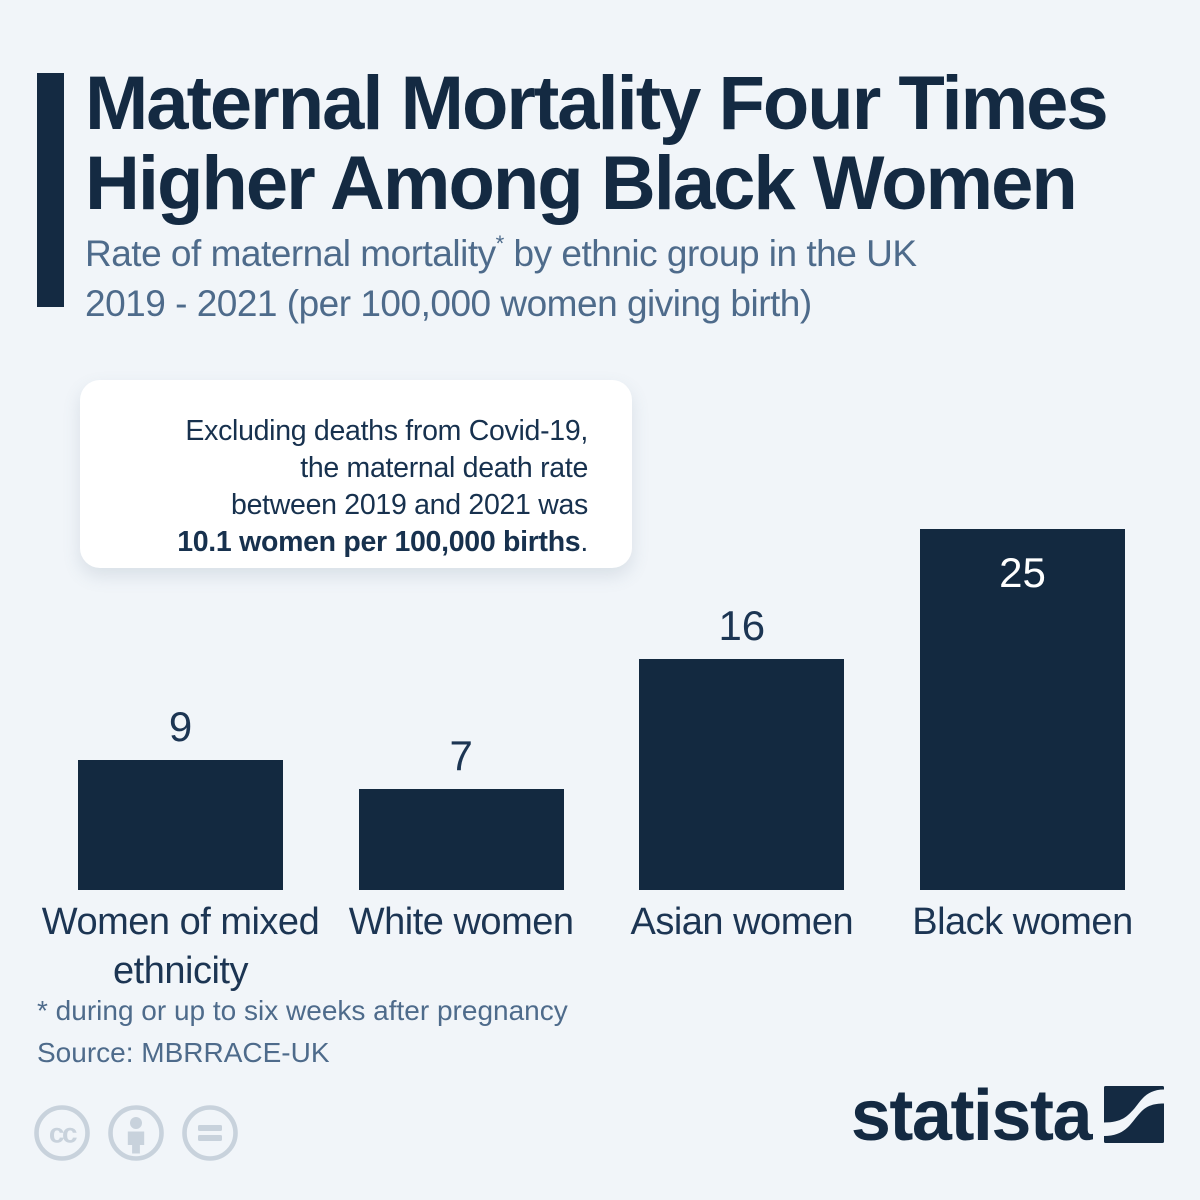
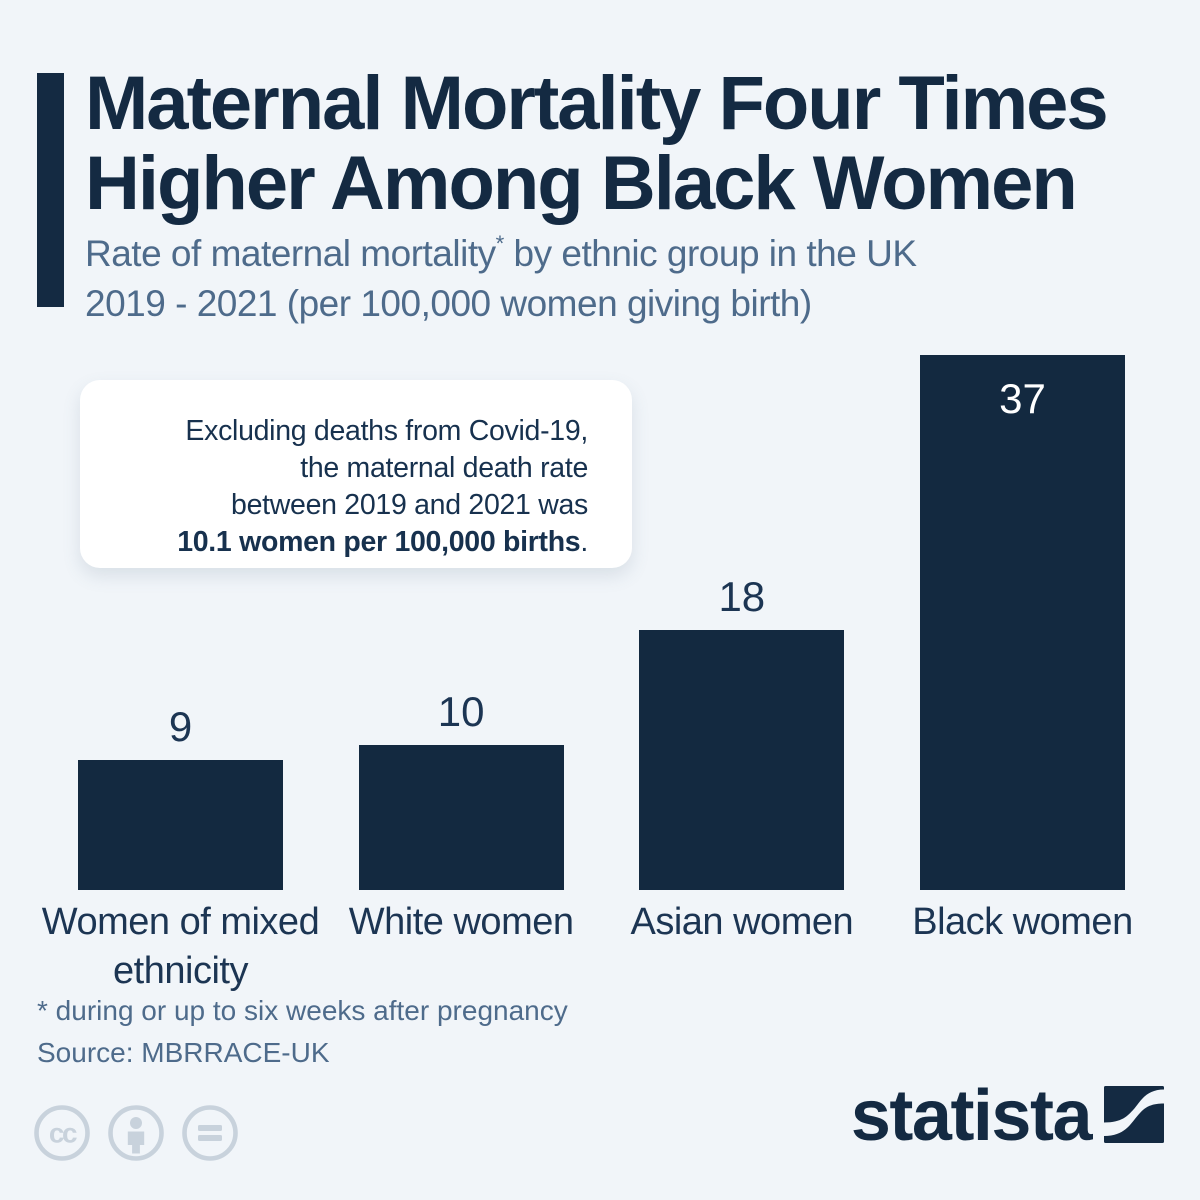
White women: 7 -> 10
Asian women: 16 -> 18
Black women: 25 -> 37
